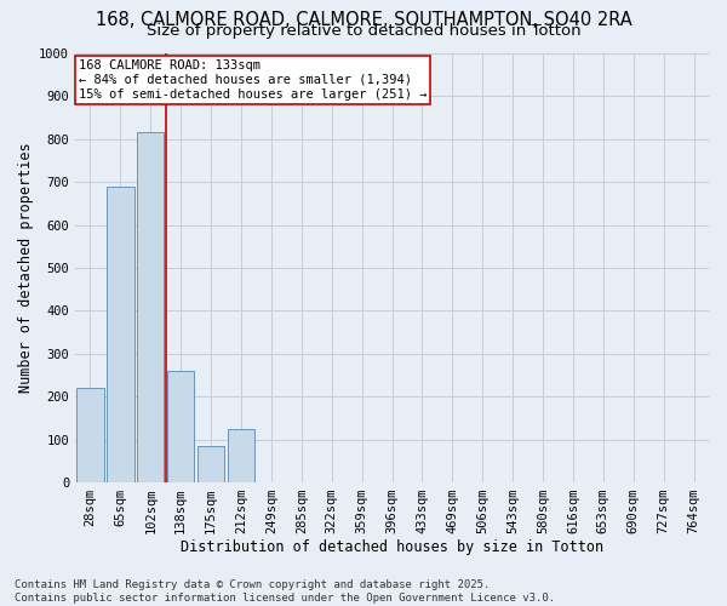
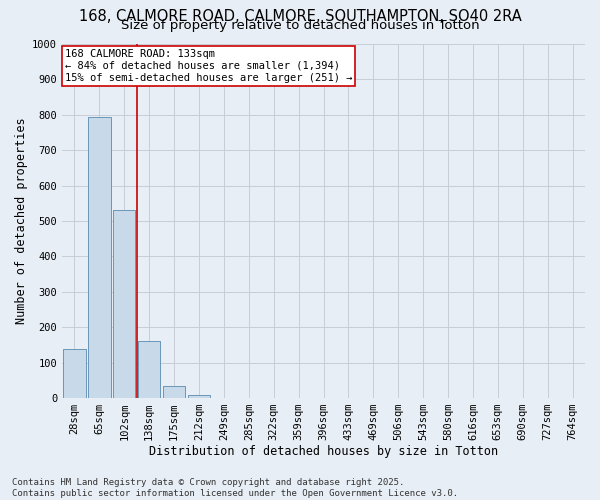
28sqm: 220 -> 137
65sqm: 690 -> 795
102sqm: 815 -> 530
138sqm: 260 -> 162
175sqm: 85 -> 35
212sqm: 125 -> 8
